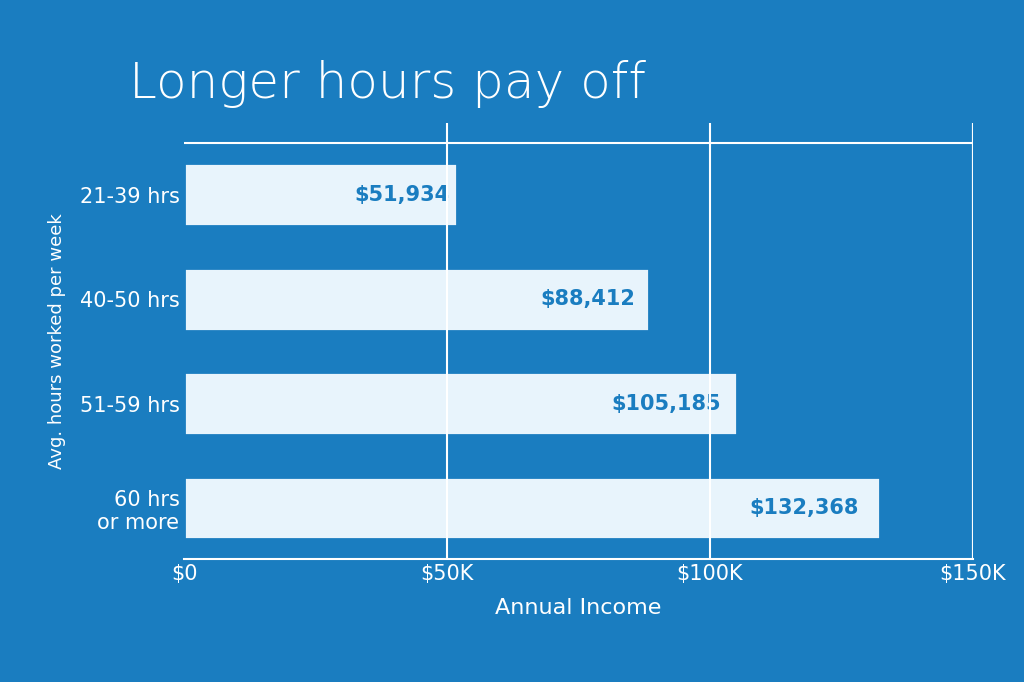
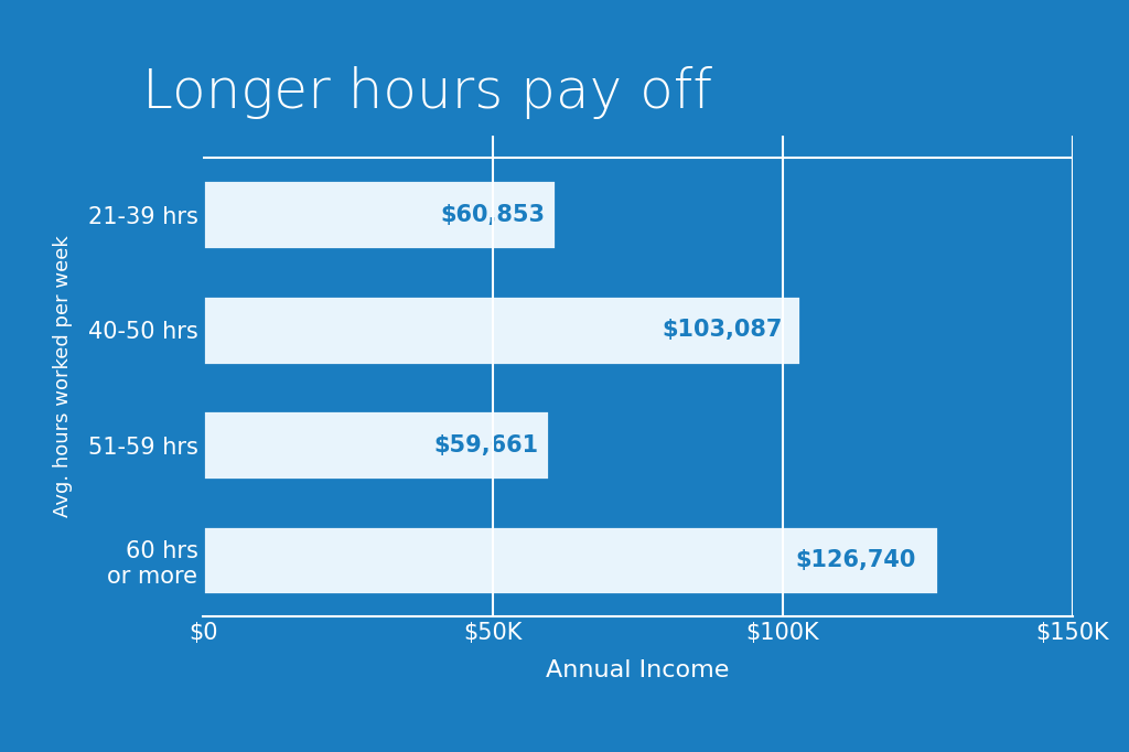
21-39 hrs: $51,934 -> $60,853
40-50 hrs: $88,412 -> $103,087
51-59 hrs: $105,185 -> $59,661
60 hrs or more: $132,368 -> $126,740
